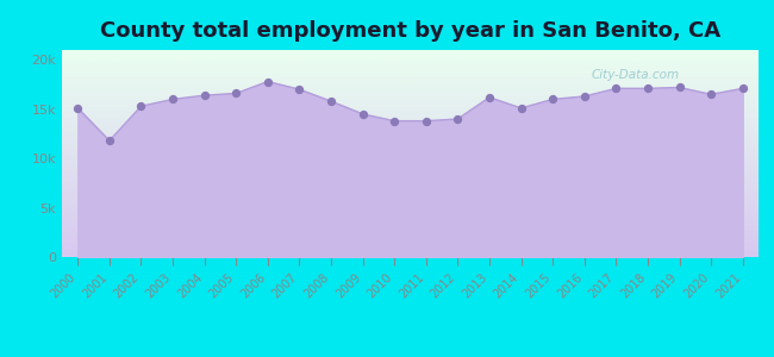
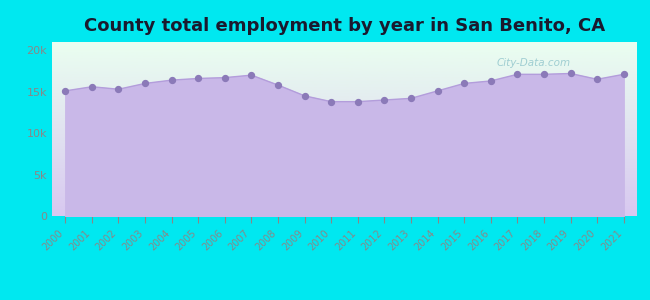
2001: 11.8k -> 15.6k
2006: 17.8k -> 16.7k
2013: 16.2k -> 14.2k
